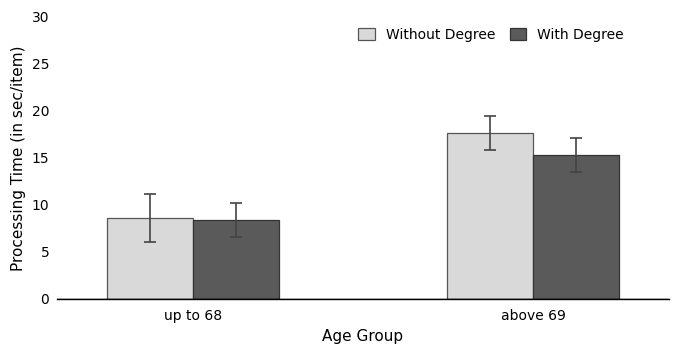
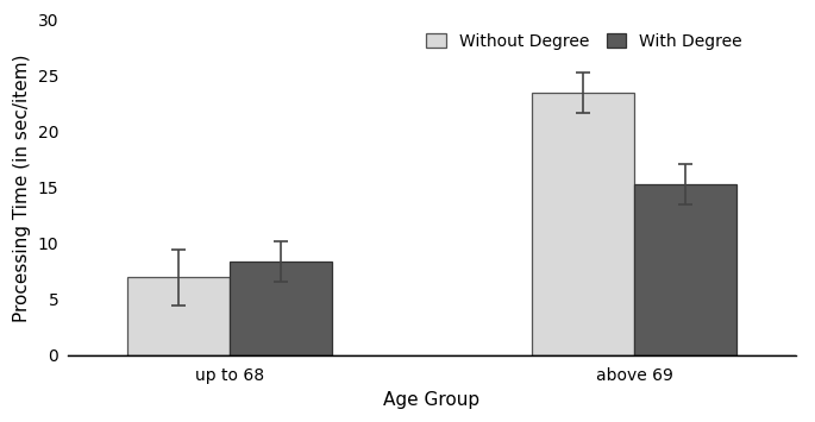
Without Degree/up to 68: 8.6 -> 7.0
Without Degree/above 69: 17.6 -> 23.5
